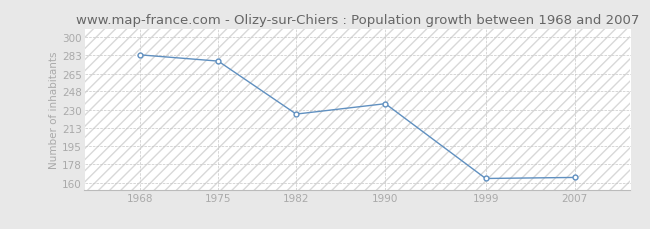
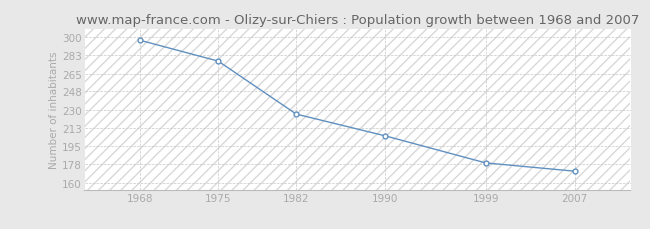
1968: 283 -> 297
1990: 236 -> 205
1999: 164 -> 179
2007: 165 -> 171
